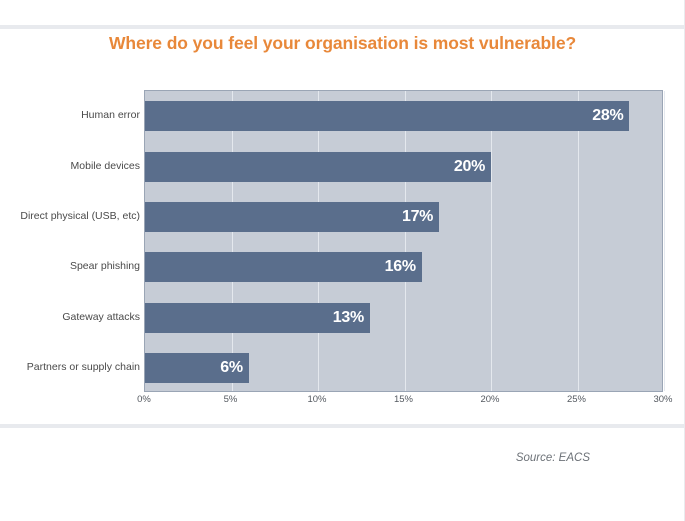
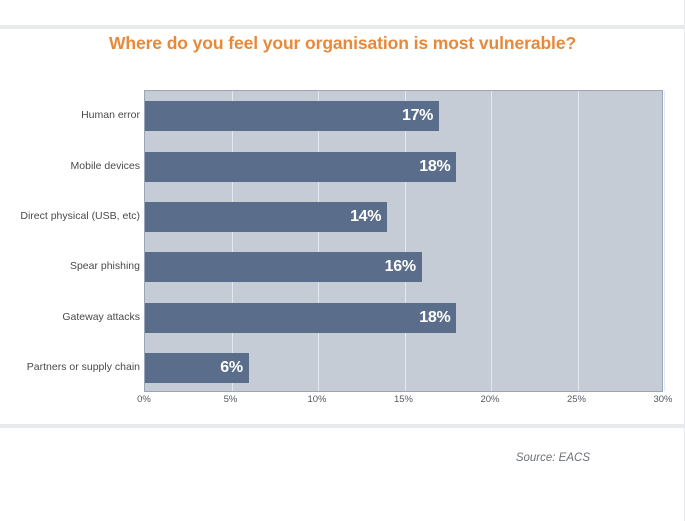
Human error: 28% -> 17%
Mobile devices: 20% -> 18%
Direct physical (USB, etc): 17% -> 14%
Gateway attacks: 13% -> 18%
